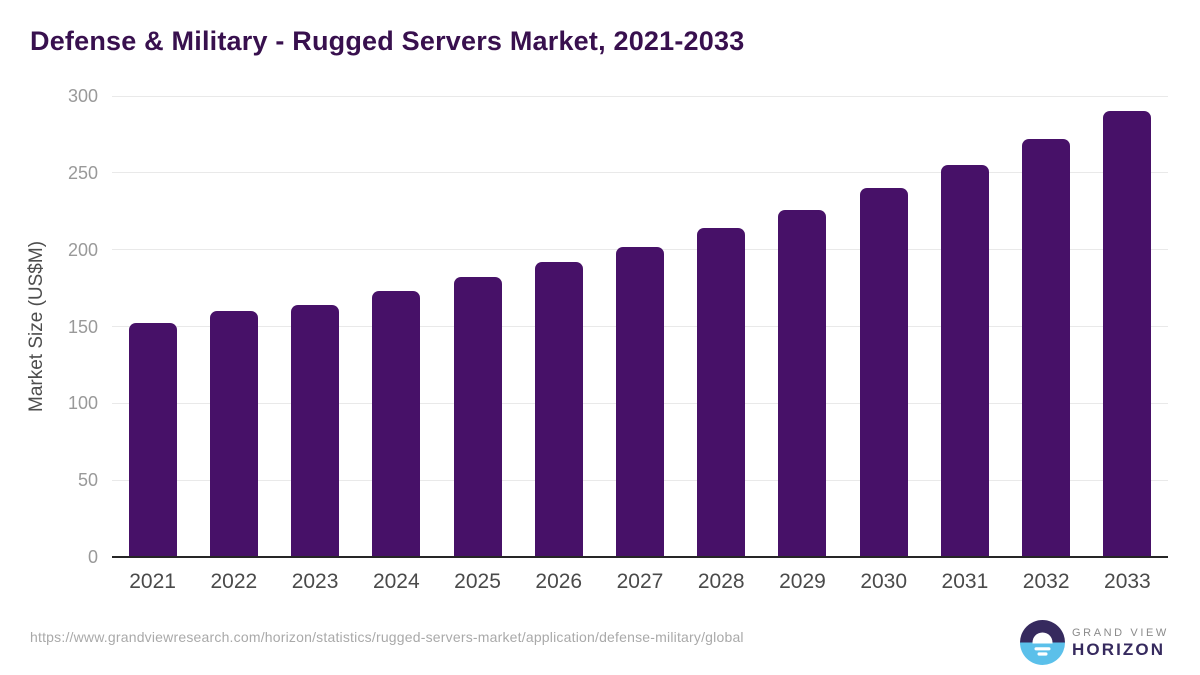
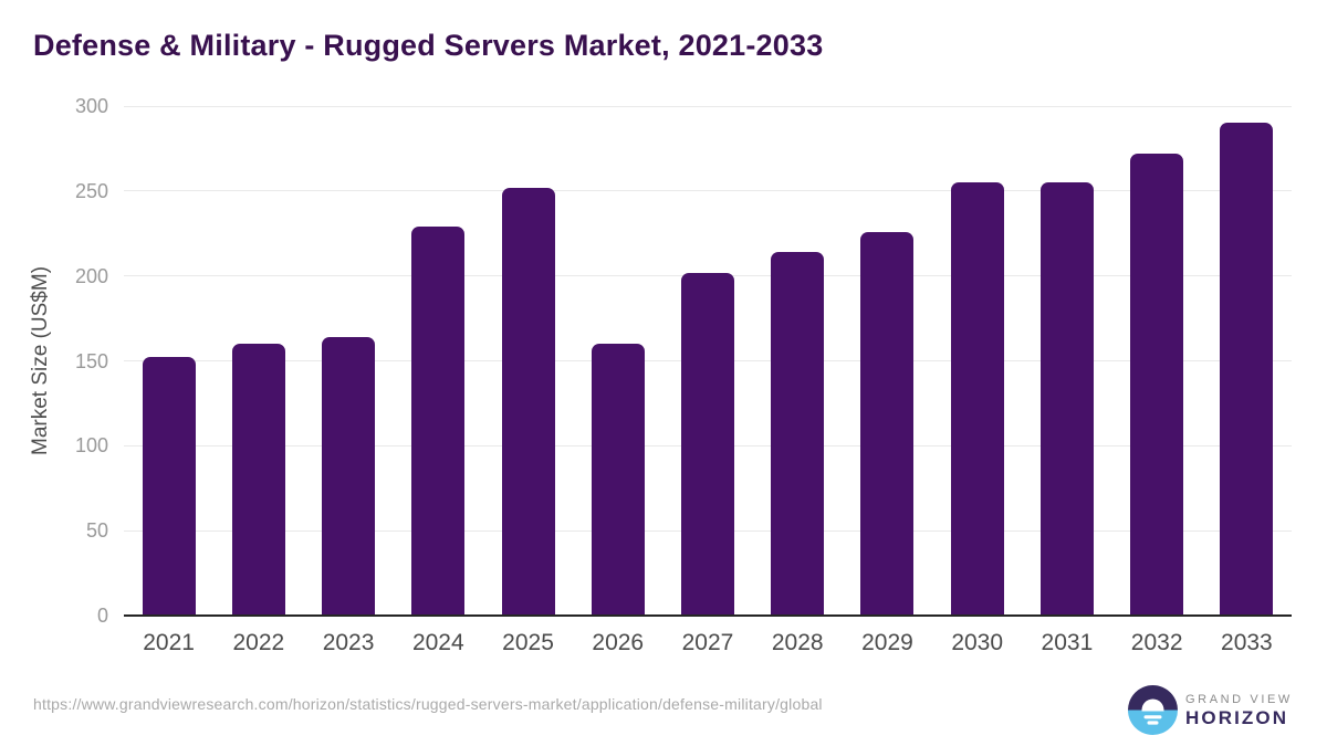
2024: 173 -> 229
2025: 182 -> 252
2026: 192 -> 160
2030: 240 -> 255
